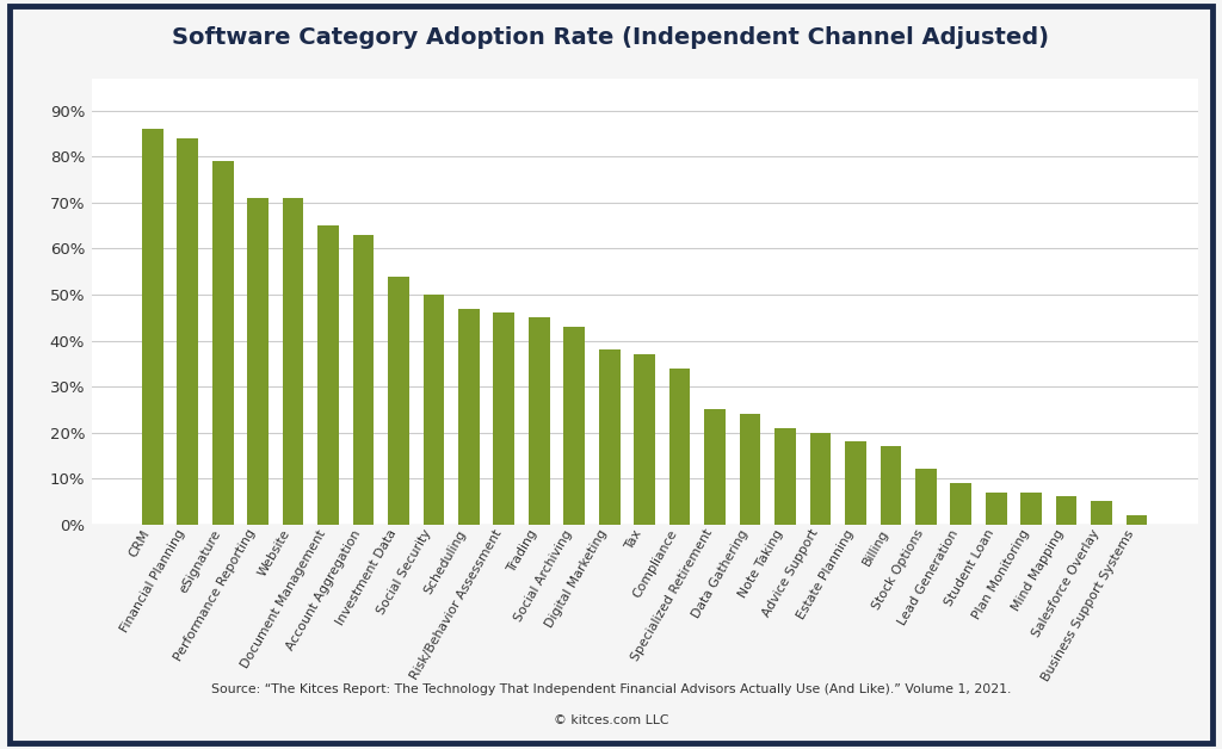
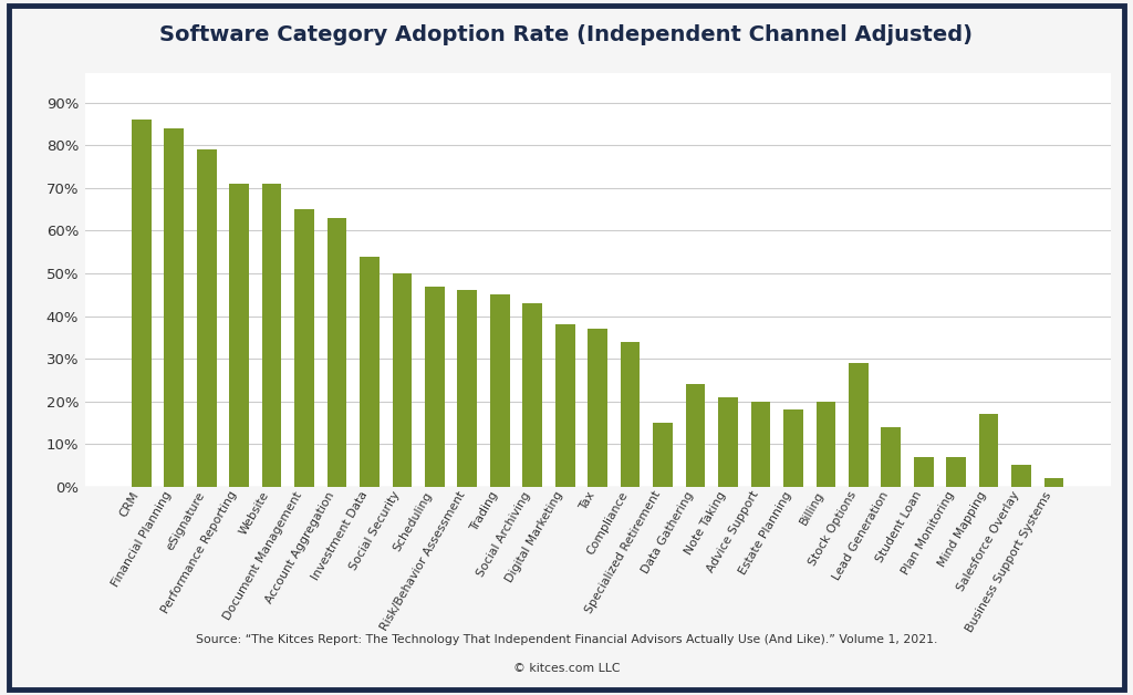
Specialized Retirement: 25% -> 15%
Billing: 17% -> 20%
Stock Options: 12% -> 29%
Lead Generation: 9% -> 14%
Mind Mapping: 6% -> 17%
